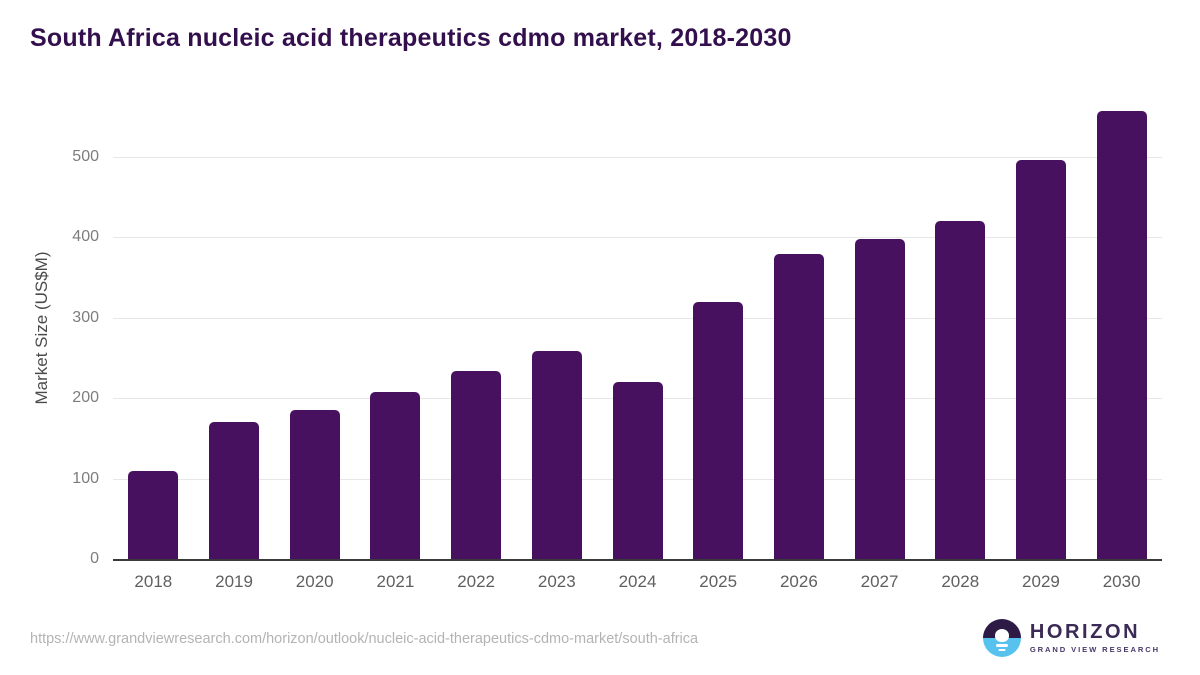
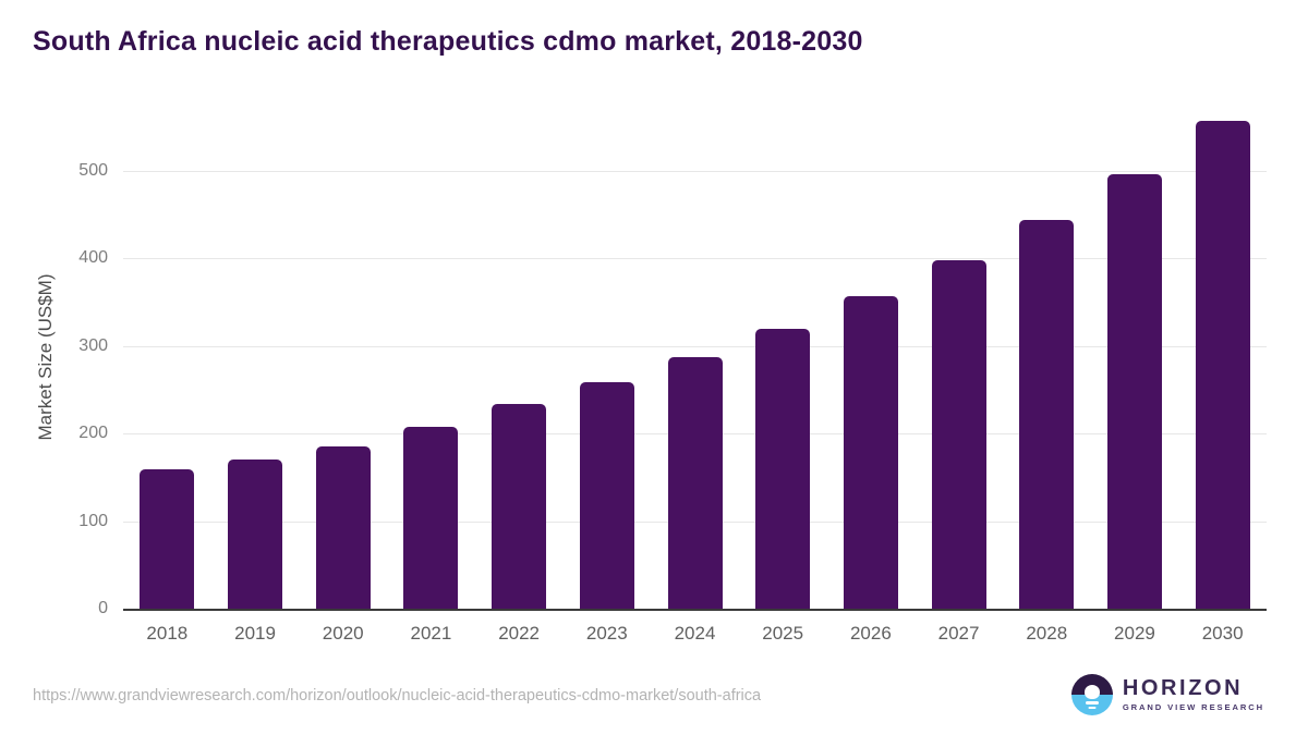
2018: 110 -> 160
2024: 220 -> 290
2026: 380 -> 360
2028: 420 -> 440
